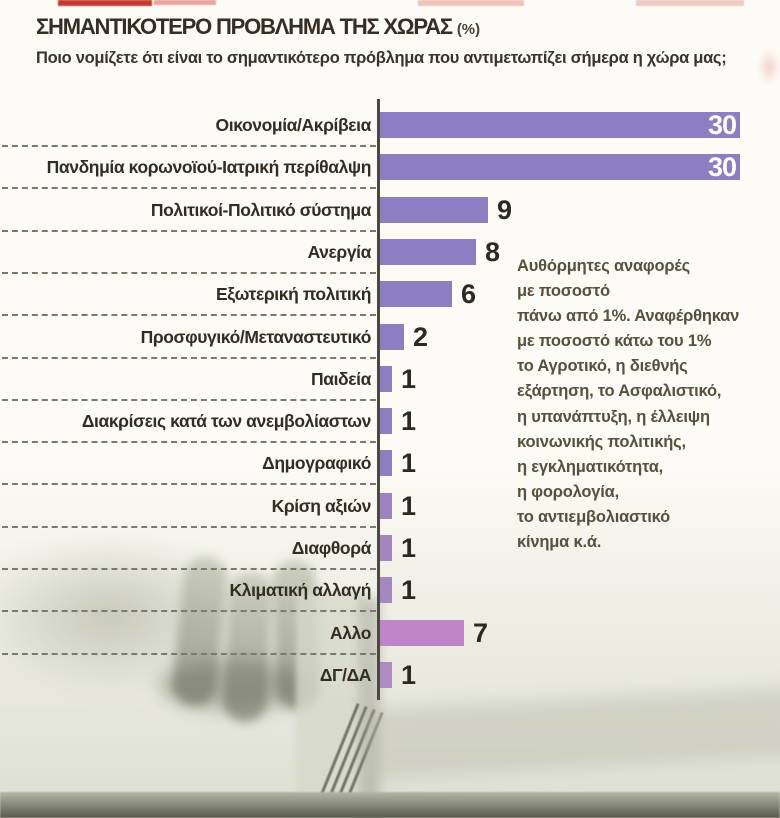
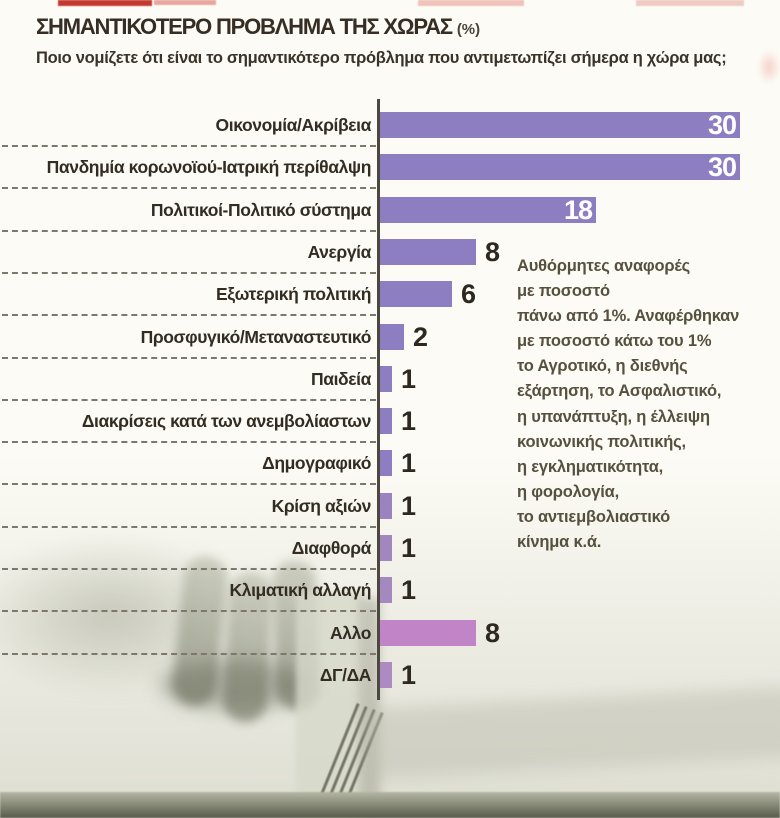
Πολιτικοί-Πολιτικό σύστημα: 9 -> 18
Αλλο: 7 -> 8
